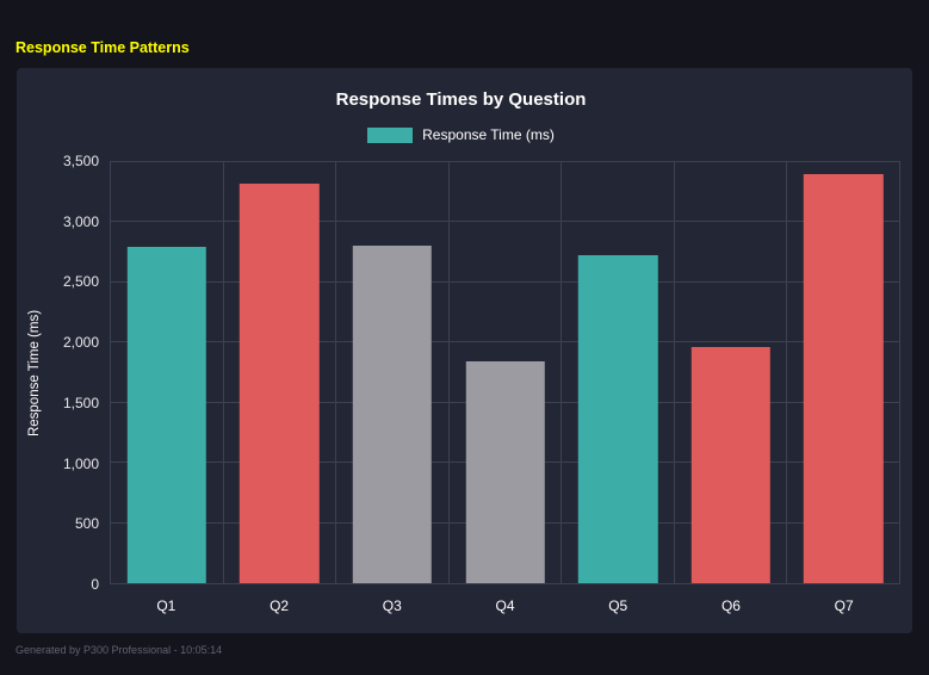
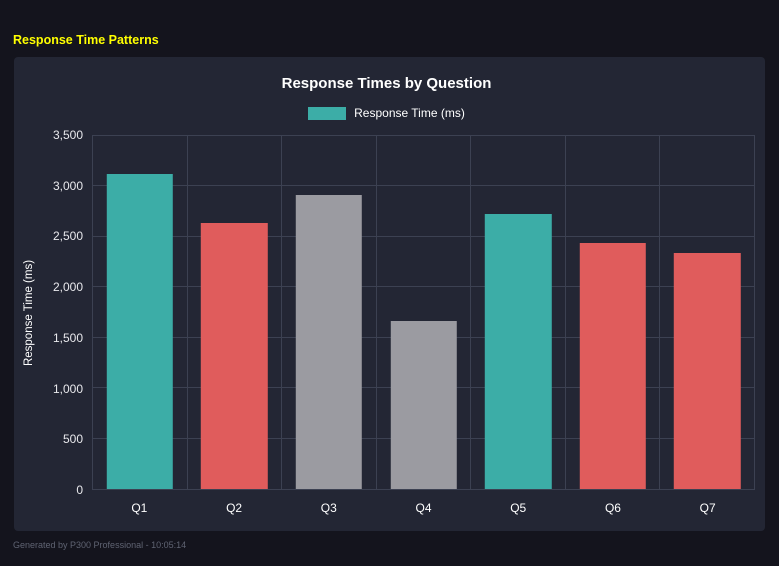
Q1: 2800 -> 3120
Q2: 3320 -> 2640
Q3: 2810 -> 2920
Q4: 1840 -> 1670
Q6: 1960 -> 2440
Q7: 3400 -> 2340
